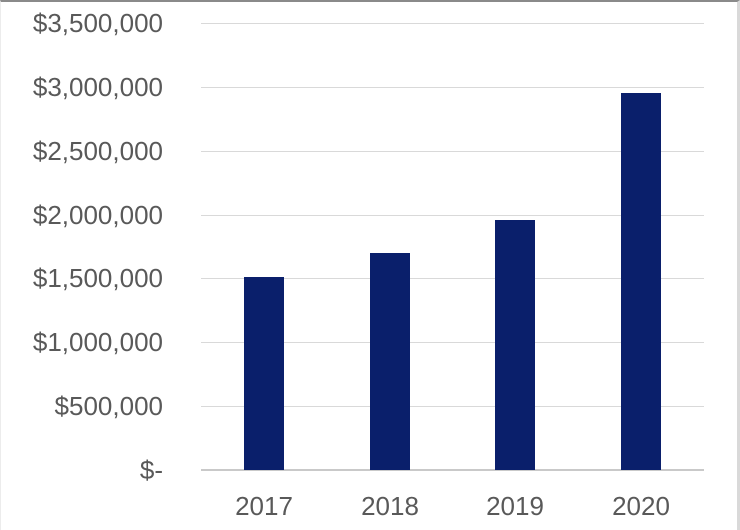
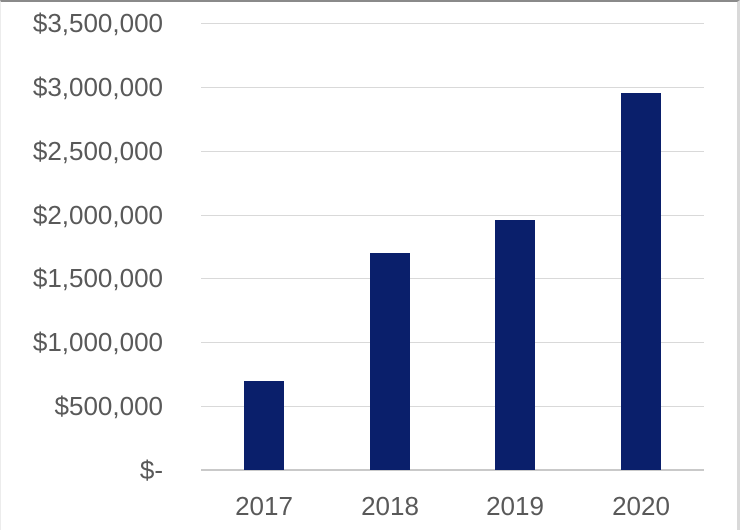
2017: $1510000 -> $700000
